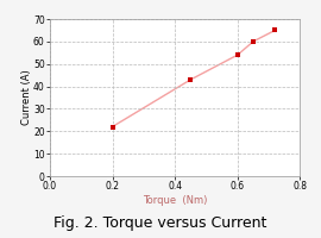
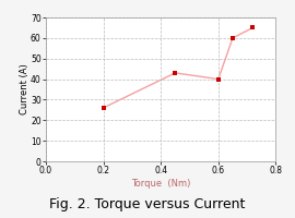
0.2: 22 -> 26
0.6: 54 -> 40
